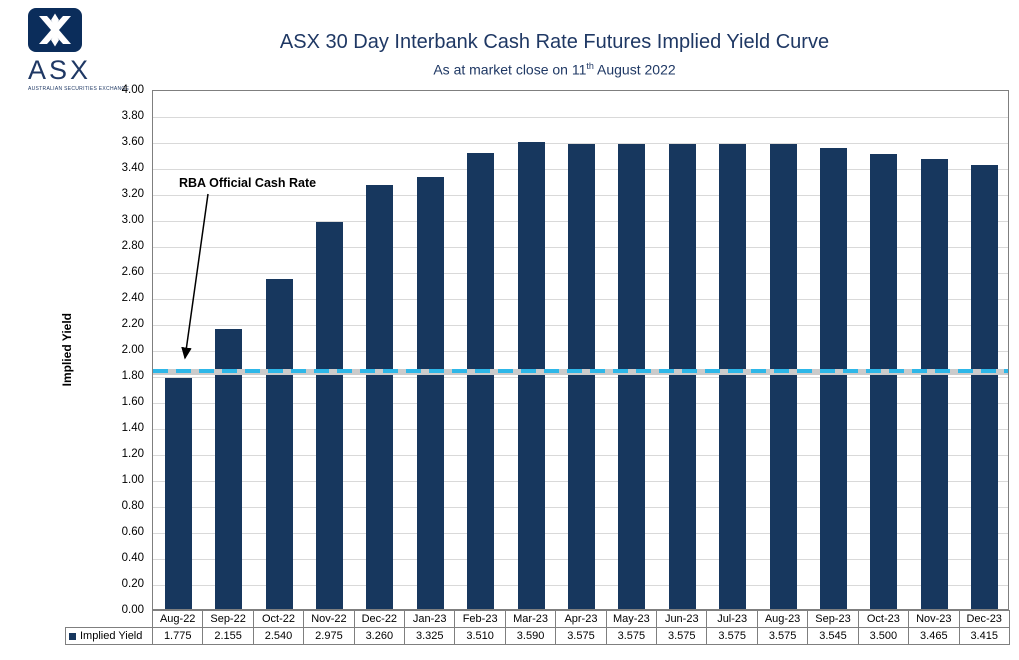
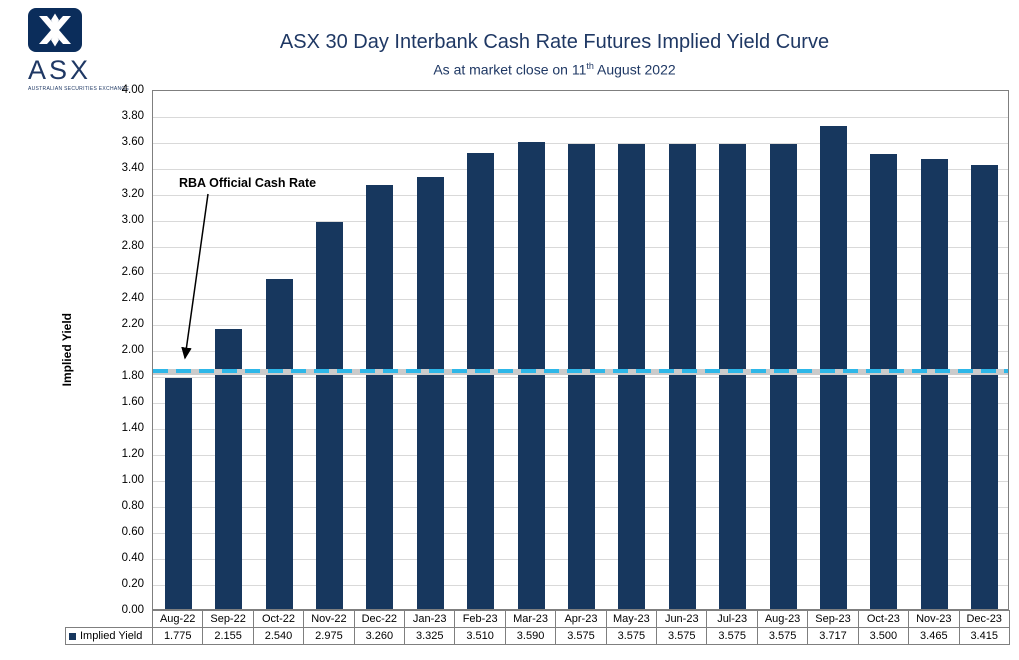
Sep-23: 3.545 -> 3.717
